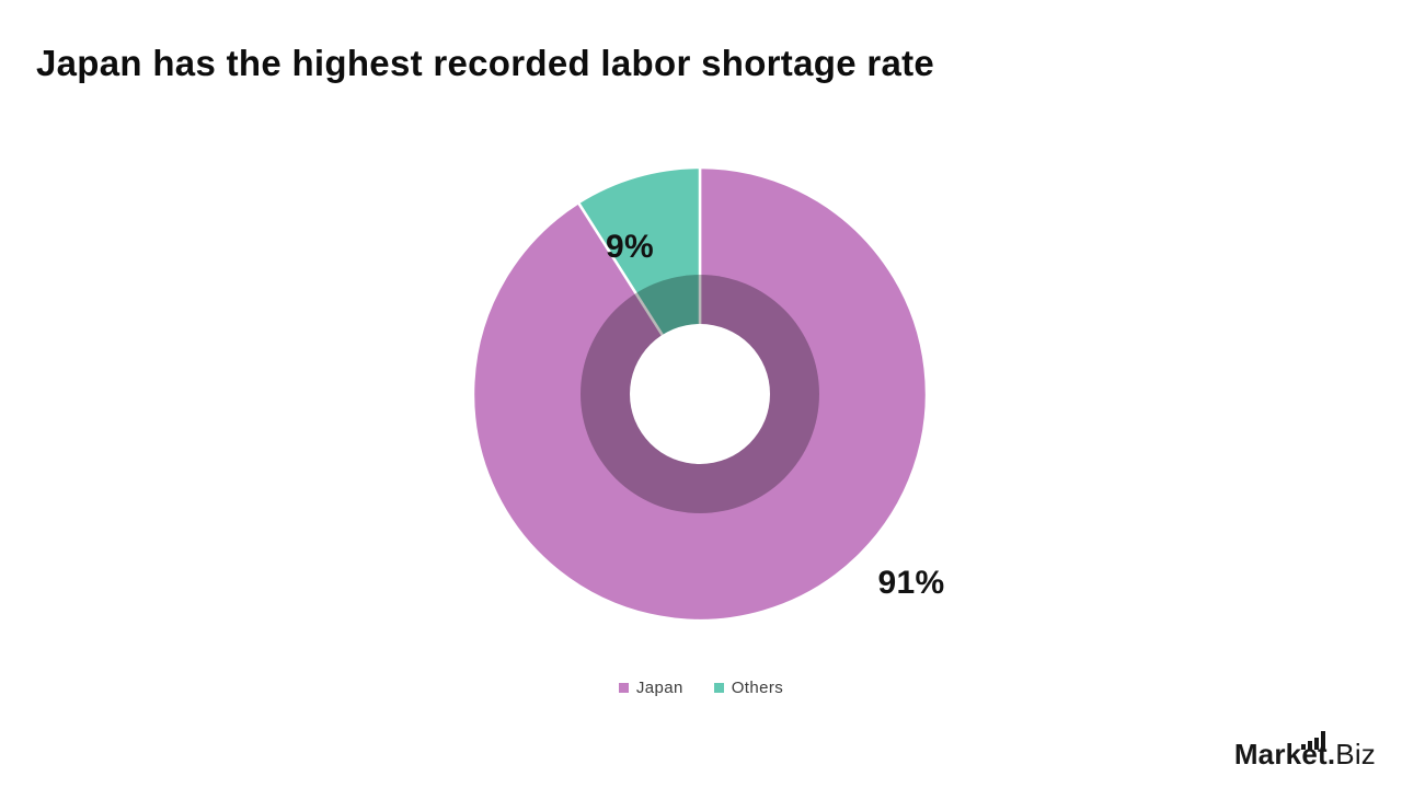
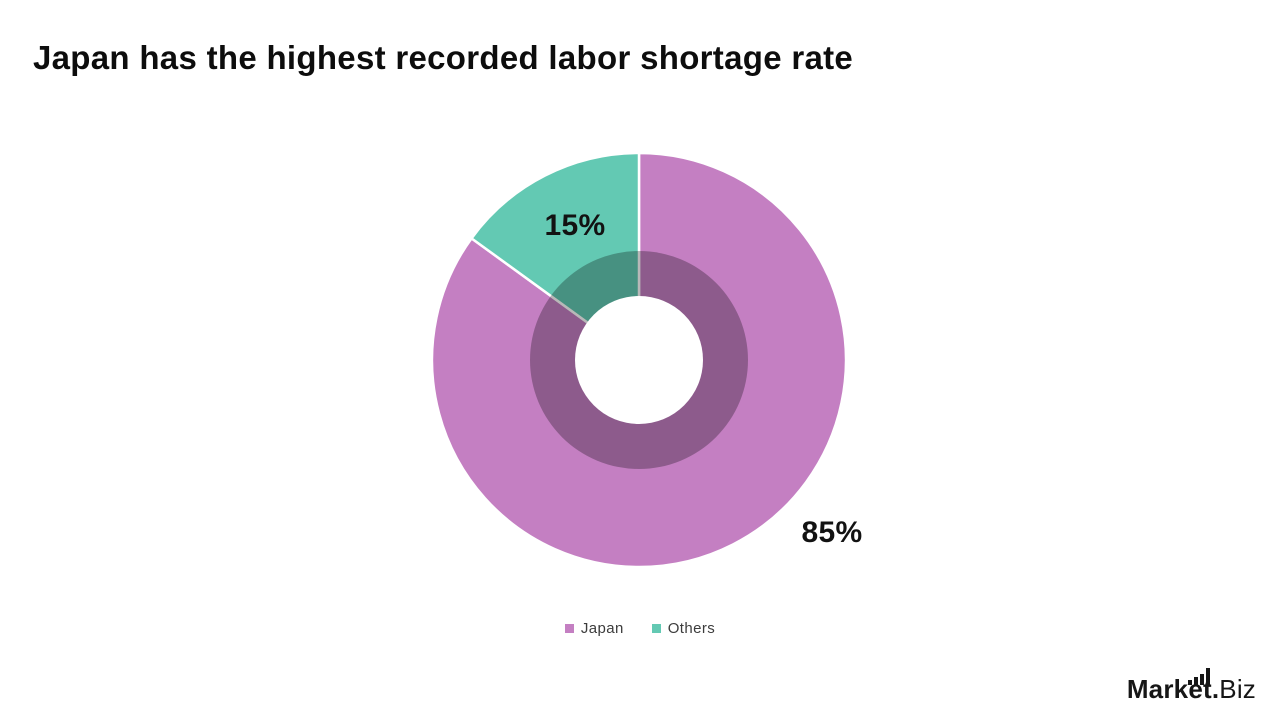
Japan: 91% -> 85%
Others: 9% -> 15%
